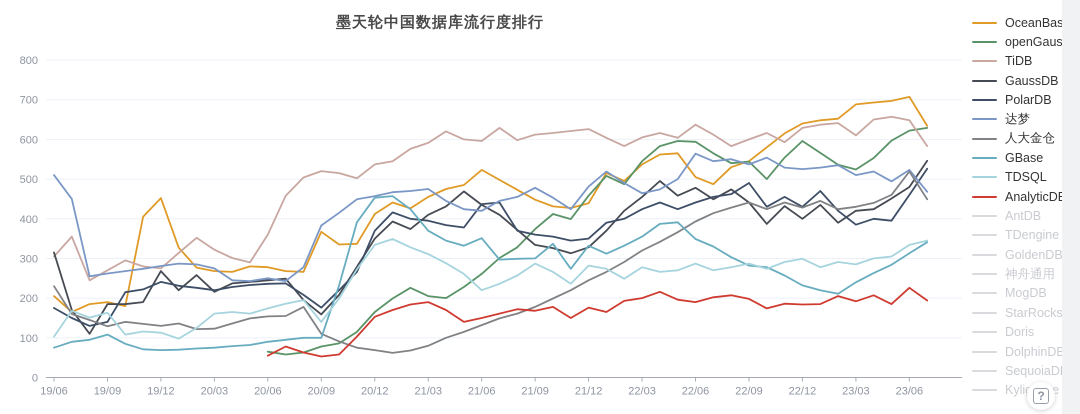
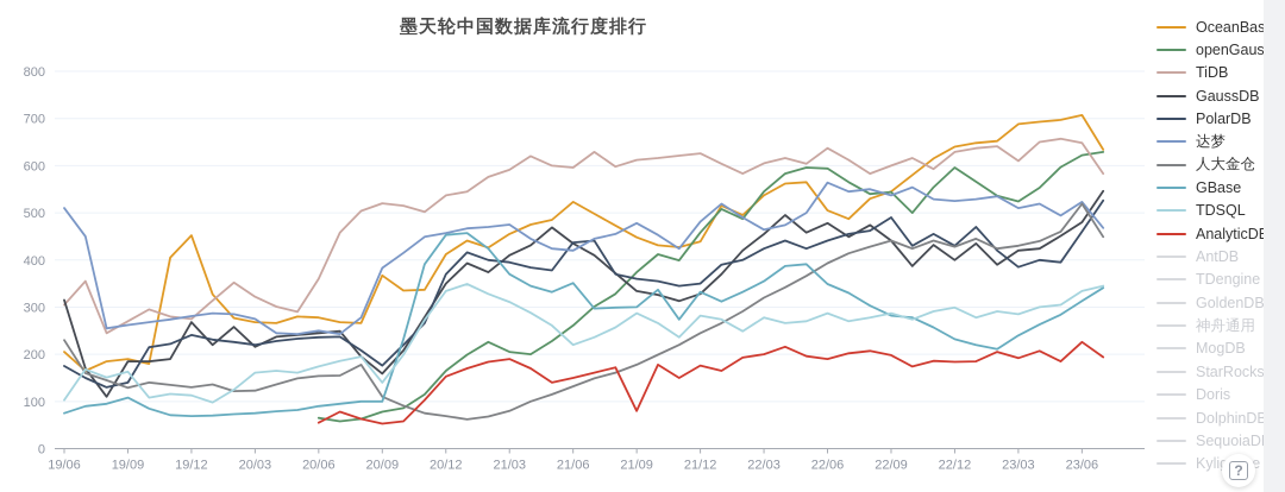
AnalyticDB/21/09: 170 -> 80
